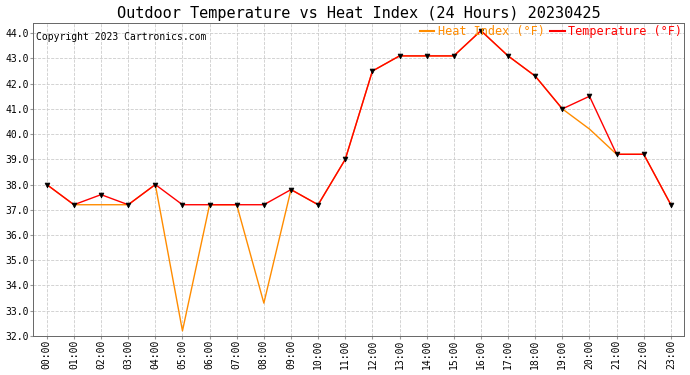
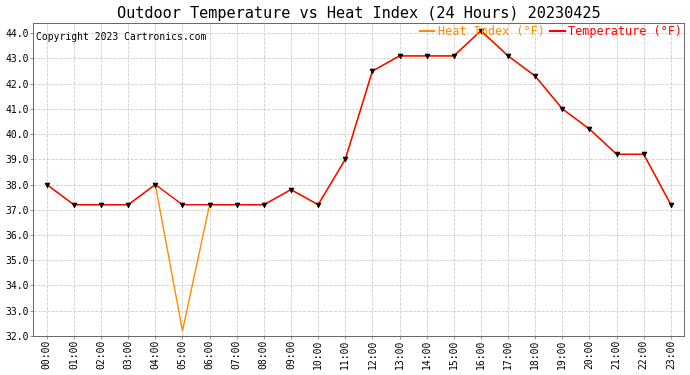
Temperature (°F)/02:00: 37.6 -> 37.2
Heat Index (°F)/08:00: 33.3 -> 37.2
Temperature (°F)/20:00: 41.5 -> 40.2
